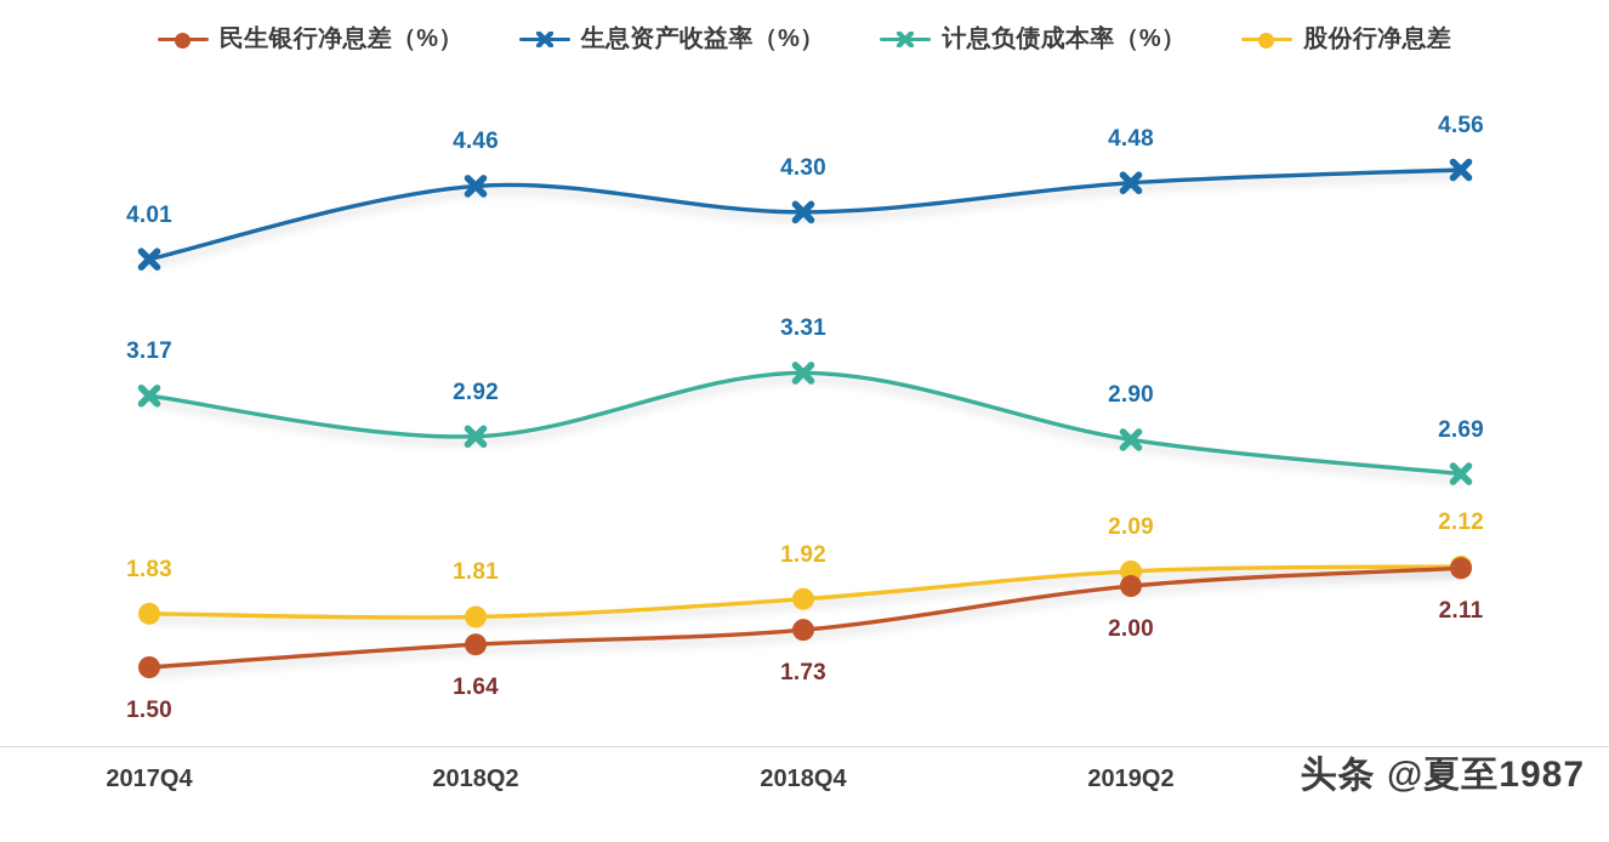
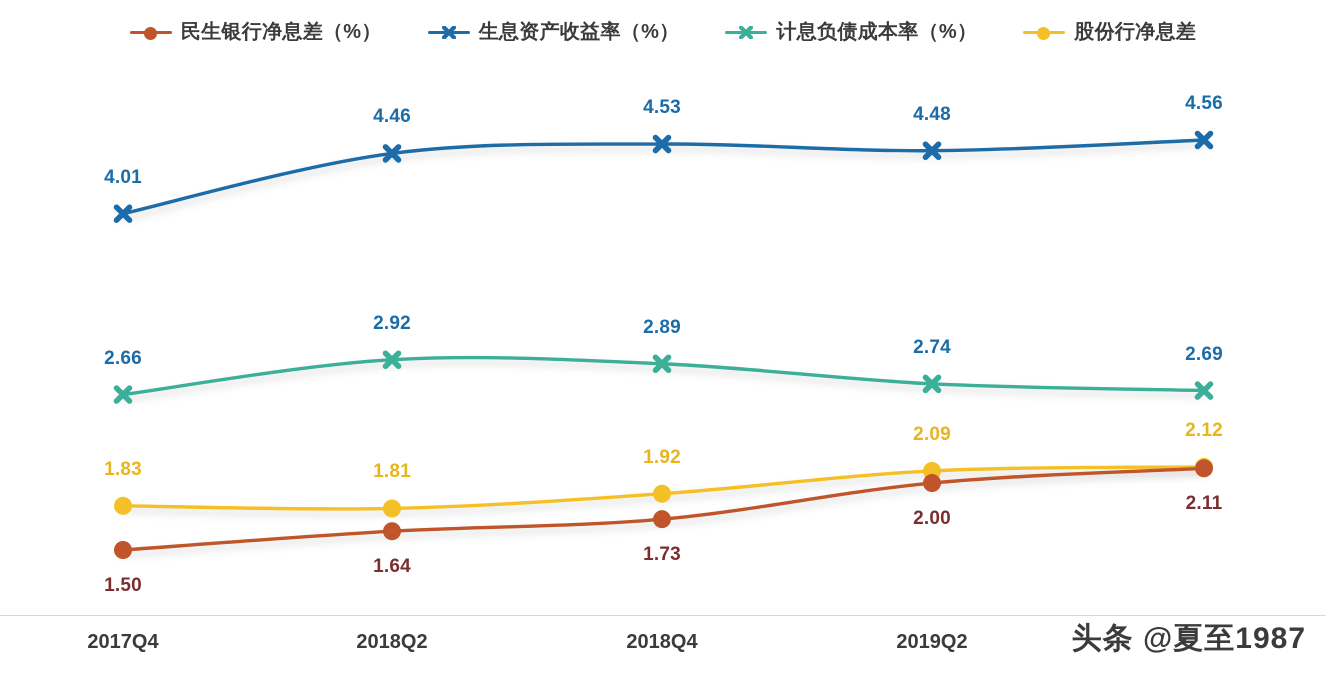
计息负债成本率（%）/2017Q4: 3.17 -> 2.66
生息资产收益率（%）/2018Q4: 4.30 -> 4.53
计息负债成本率（%）/2018Q4: 3.31 -> 2.89
计息负债成本率（%）/2019Q2: 2.90 -> 2.74
